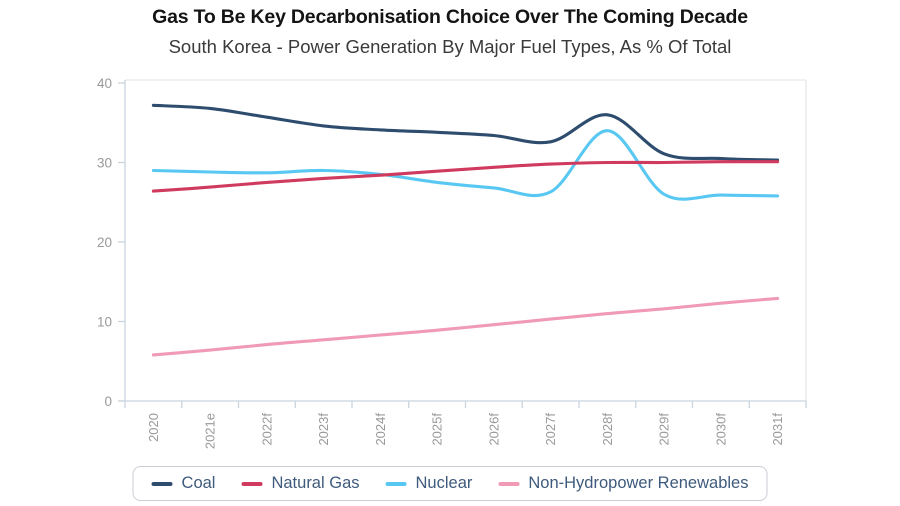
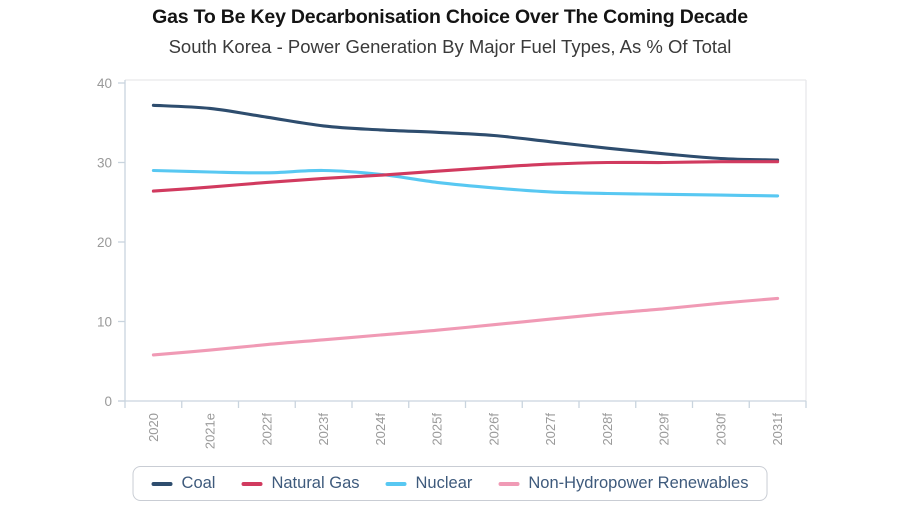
Coal/2028f: 36 -> 32
Nuclear/2028f: 34 -> 26
